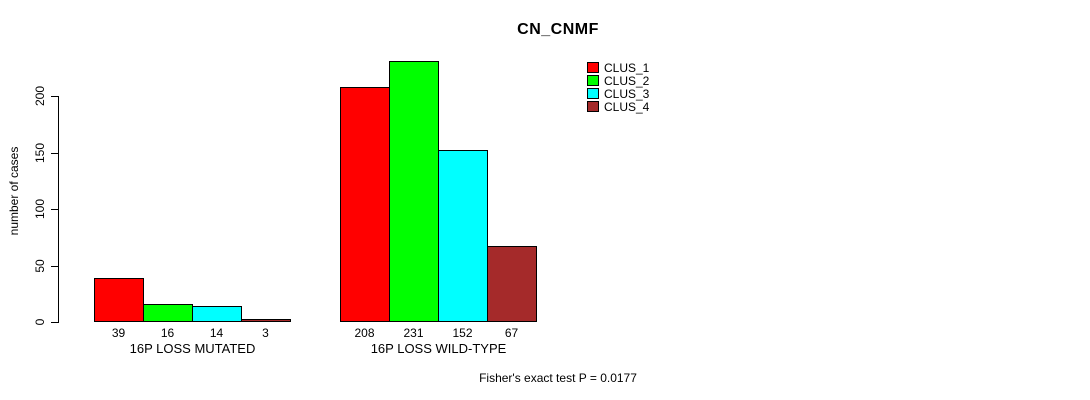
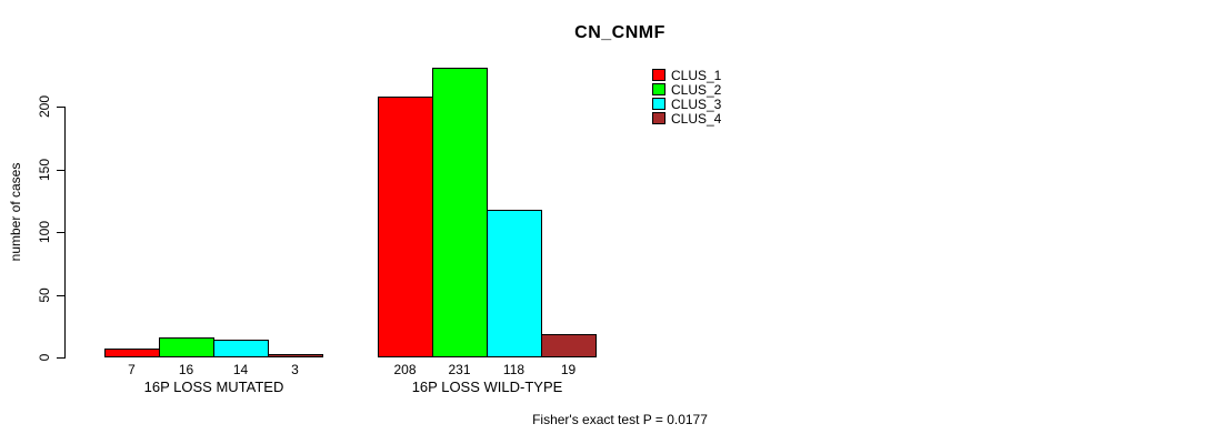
CLUS_1/16P LOSS MUTATED: 39 -> 7
CLUS_3/16P LOSS WILD-TYPE: 152 -> 118
CLUS_4/16P LOSS WILD-TYPE: 67 -> 19
